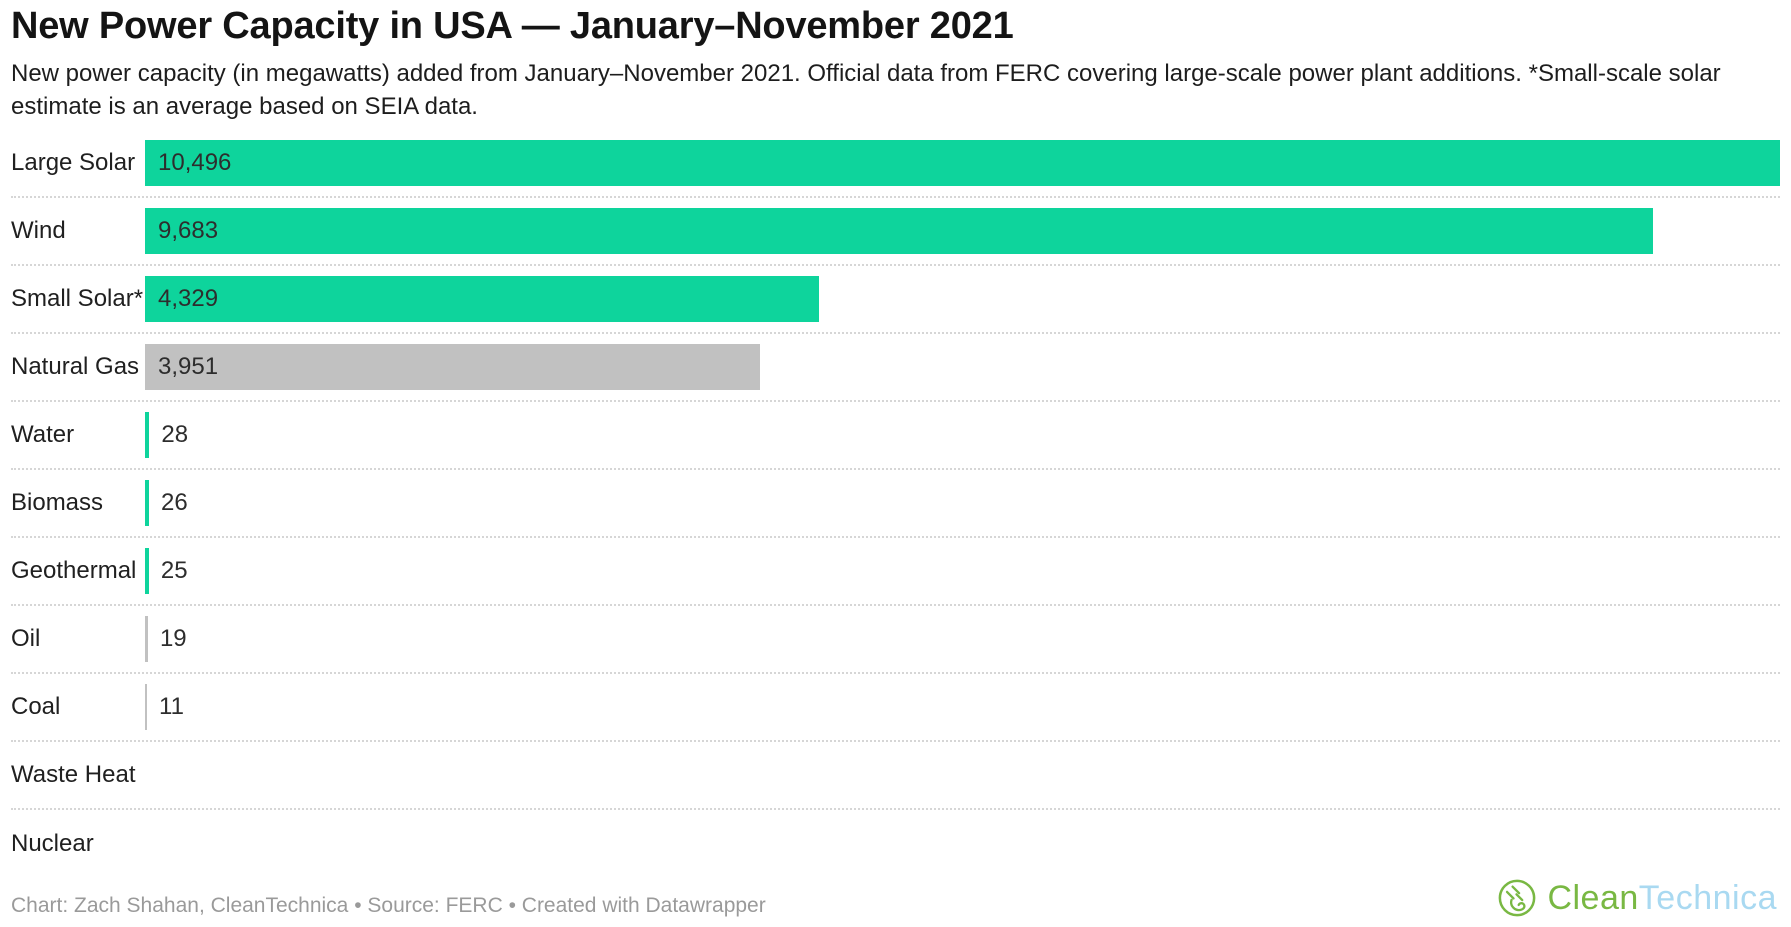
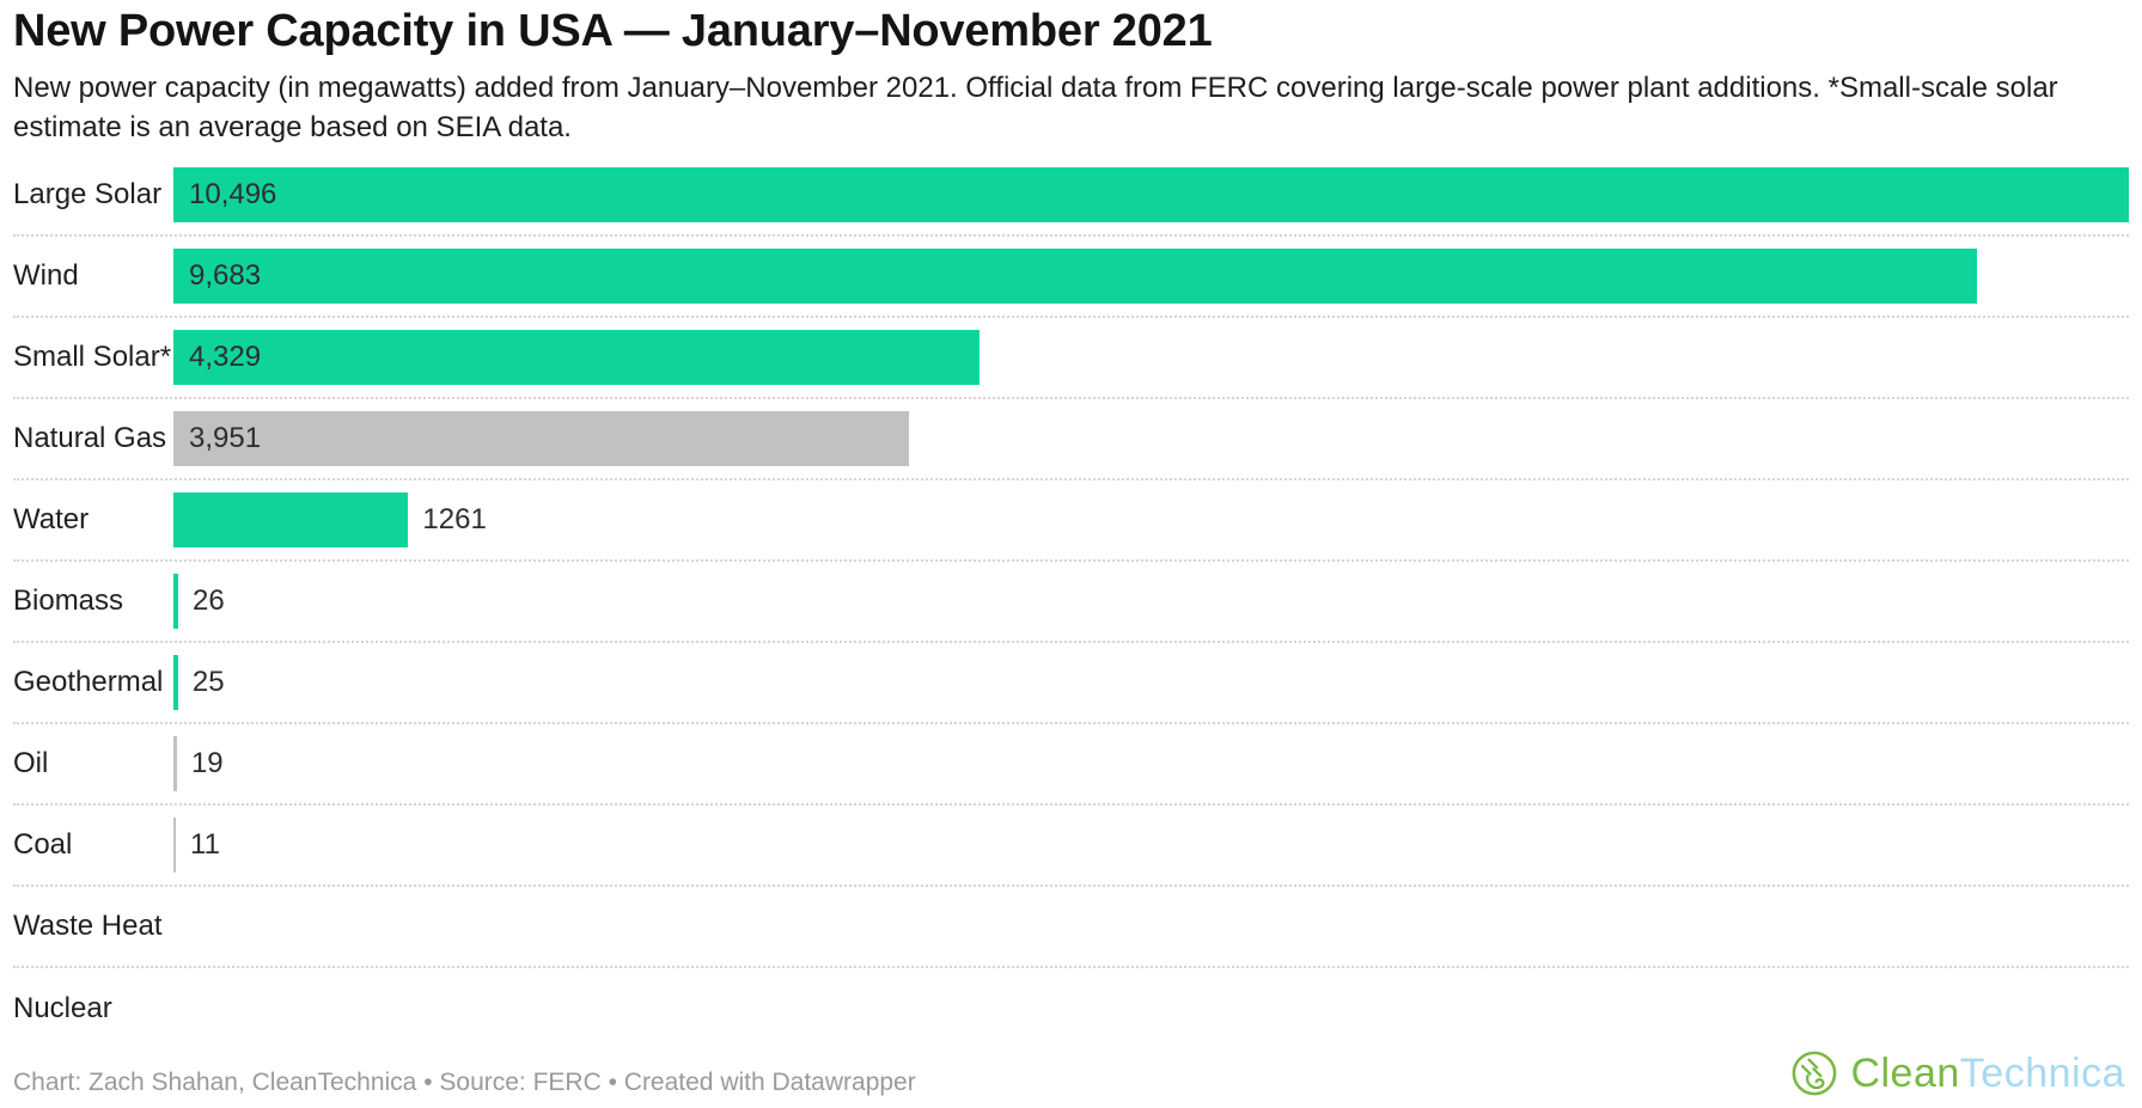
Water: 28 -> 1261
